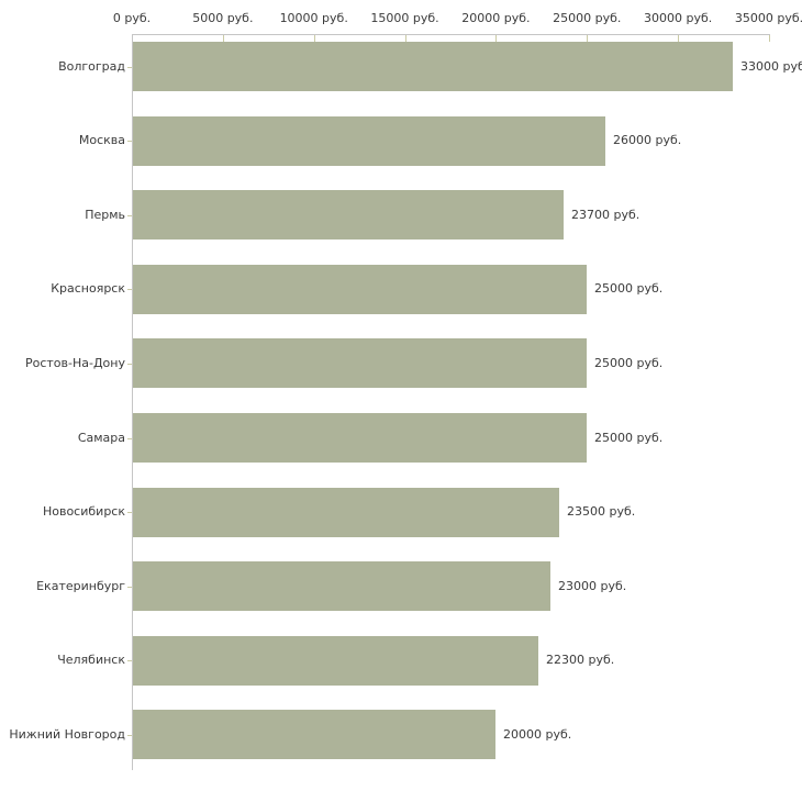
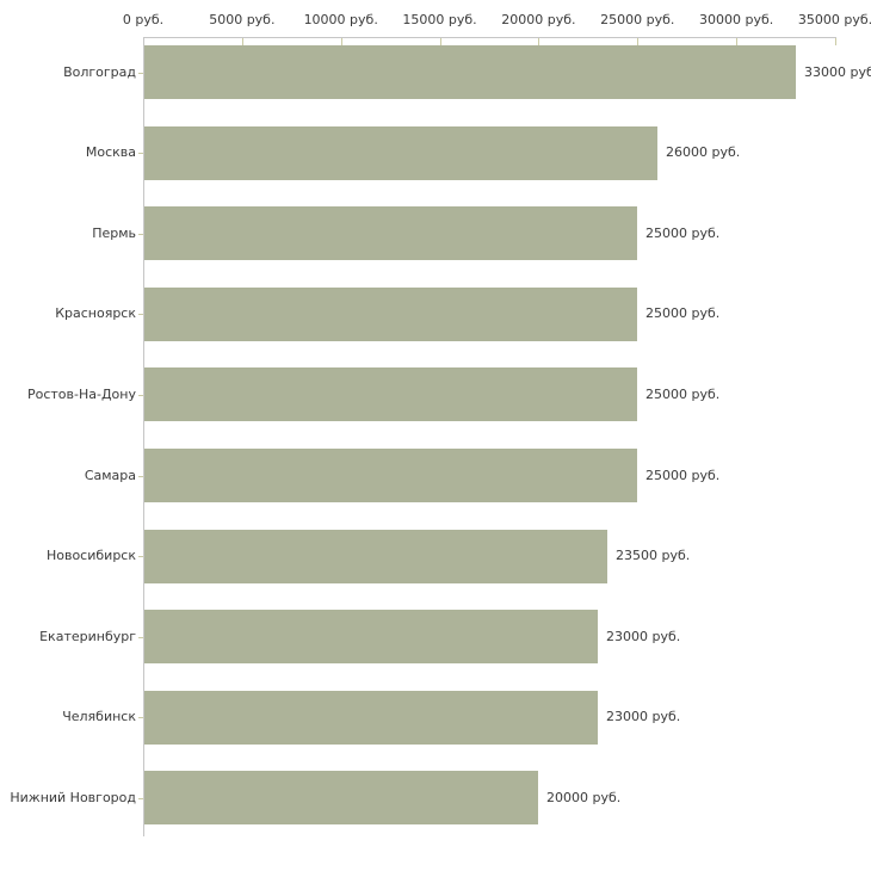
Пермь: 23700 -> 25000
Челябинск: 22300 -> 23000
